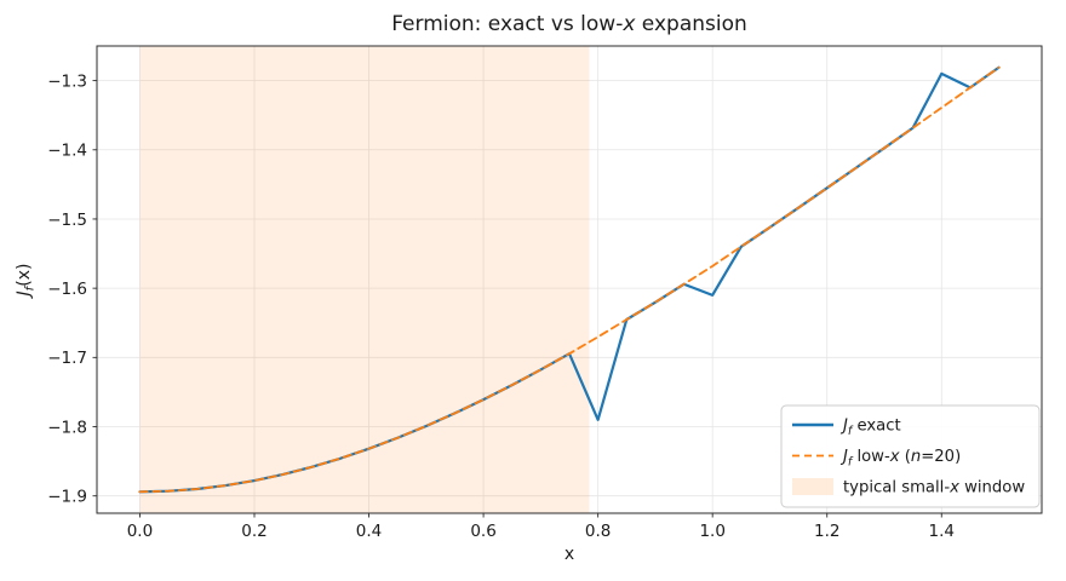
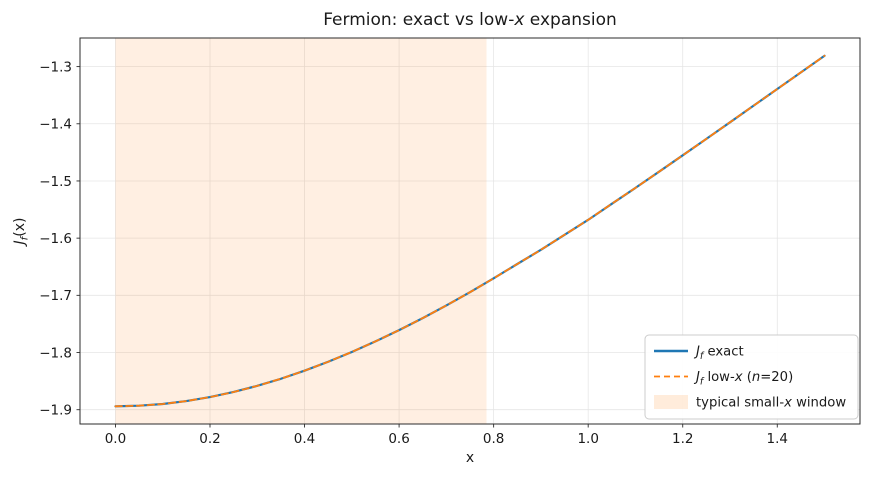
Jf exact/0.8: -1.79 -> -1.67
Jf exact/1.0: -1.61 -> -1.57
Jf exact/1.4: -1.29 -> -1.34
